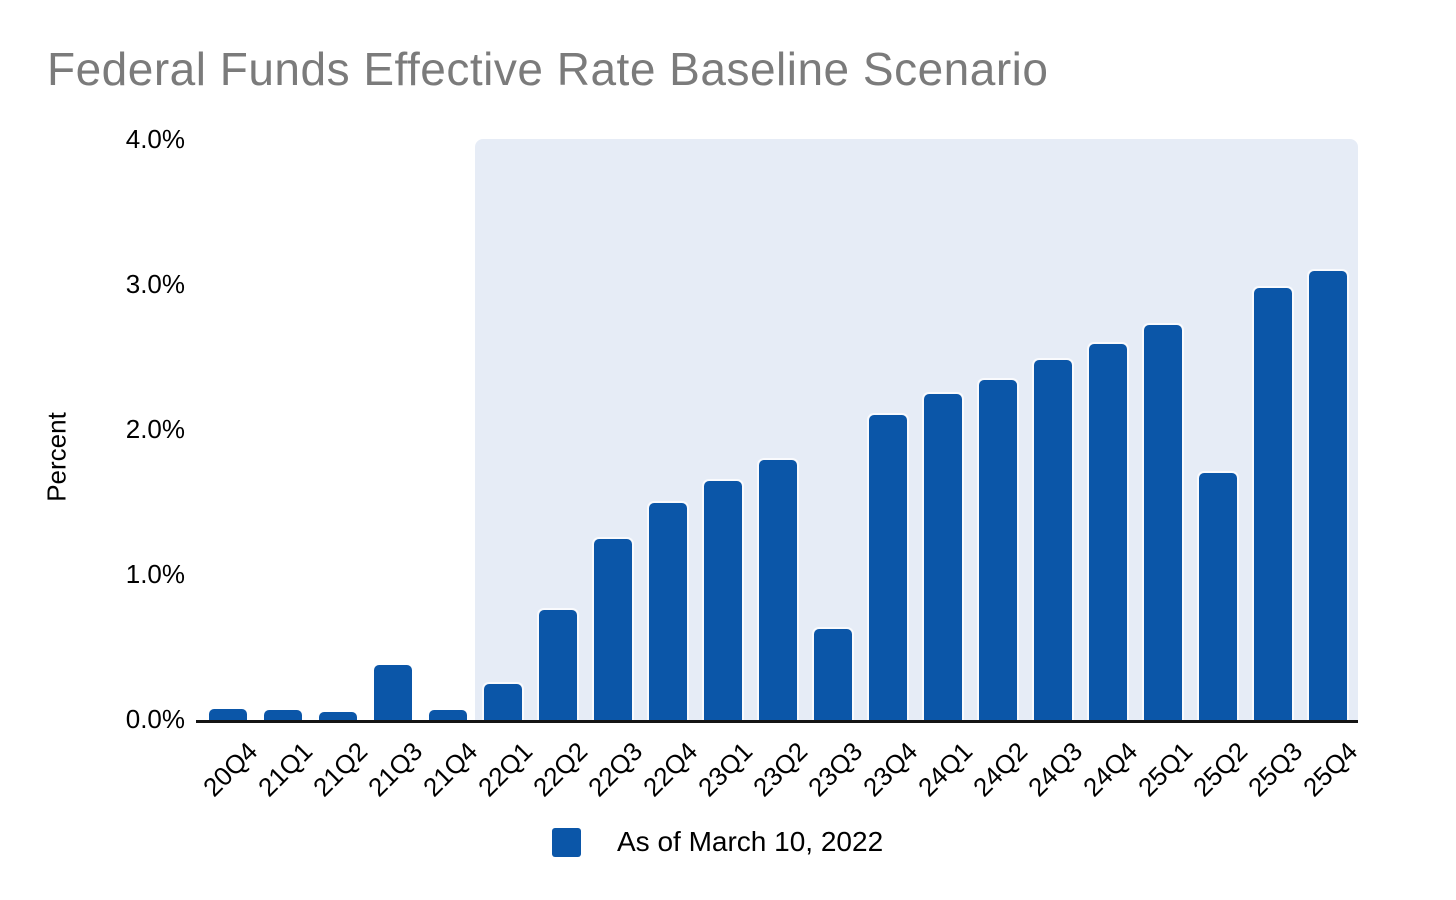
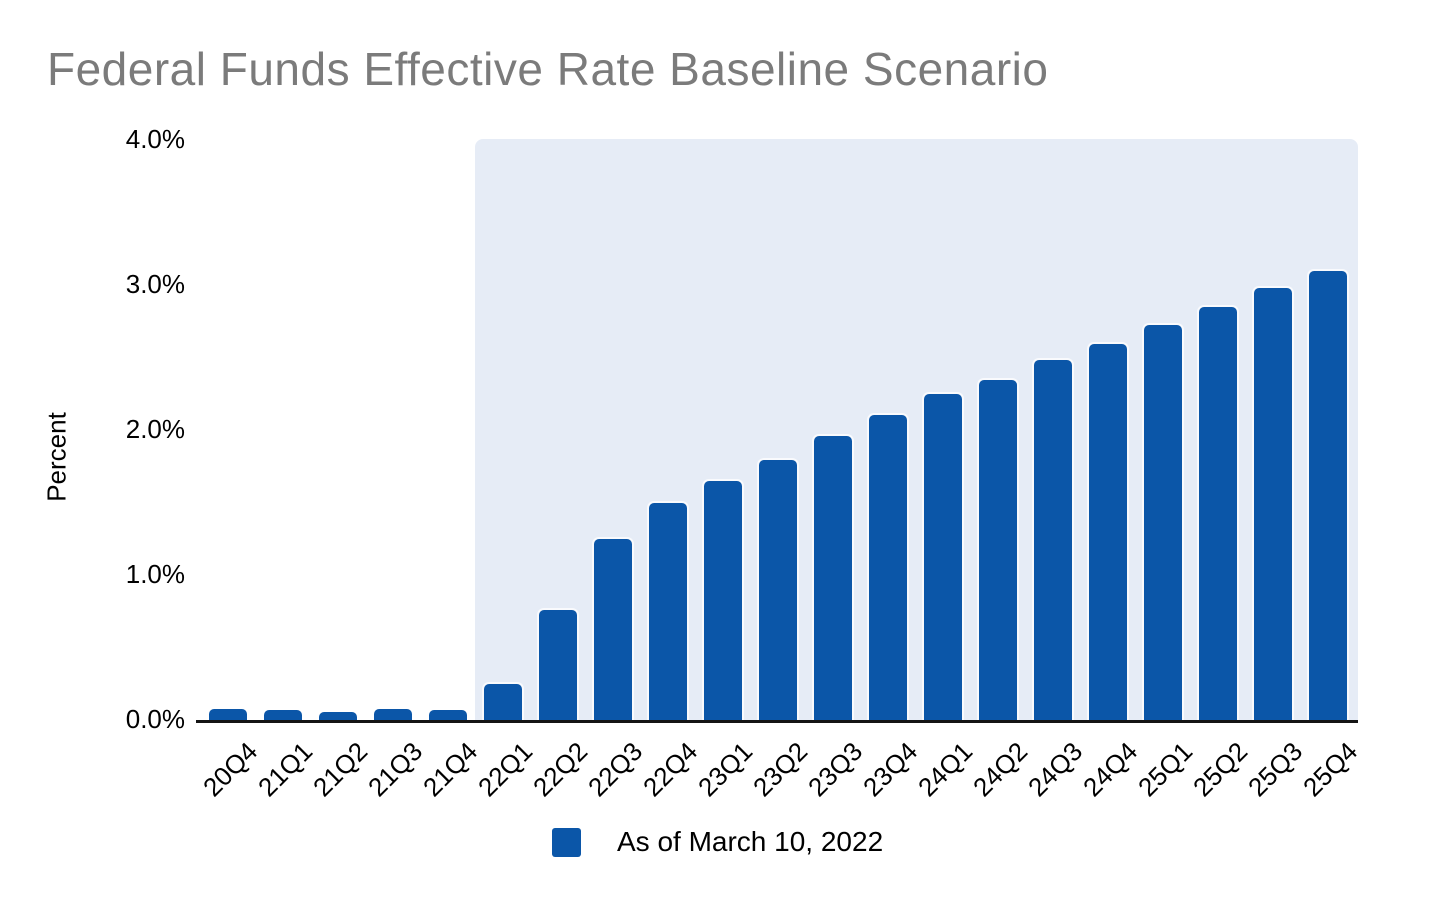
21Q3: 0.39% -> 0.09%
23Q3: 0.64% -> 1.97%
25Q2: 1.72% -> 2.86%
